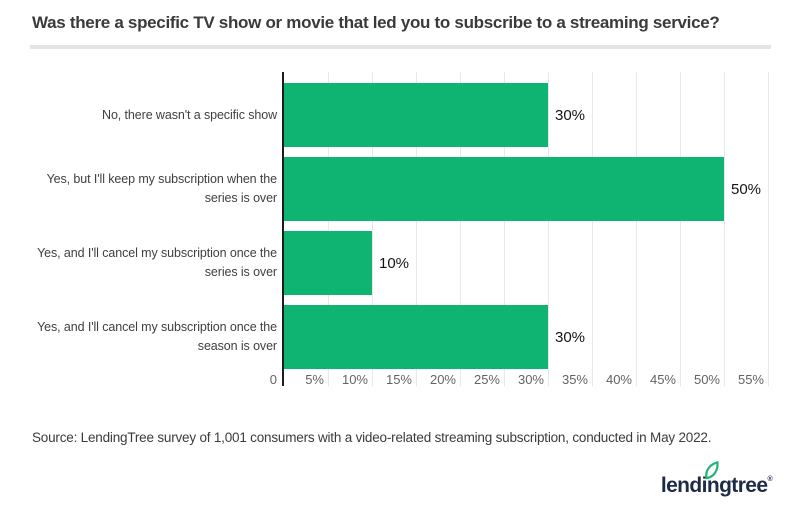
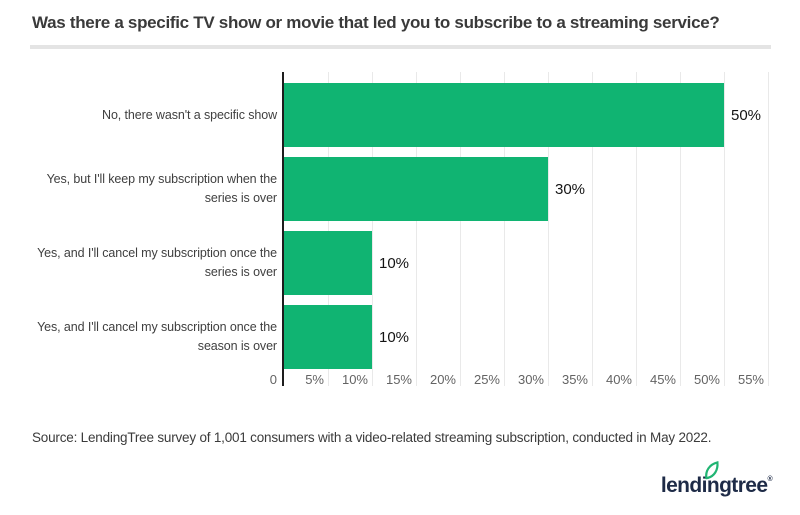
No, there wasn't a specific show: 30% -> 50%
Yes, but I'll keep my subscription when the series is over: 50% -> 30%
Yes, and I'll cancel my subscription once the season is over: 30% -> 10%
